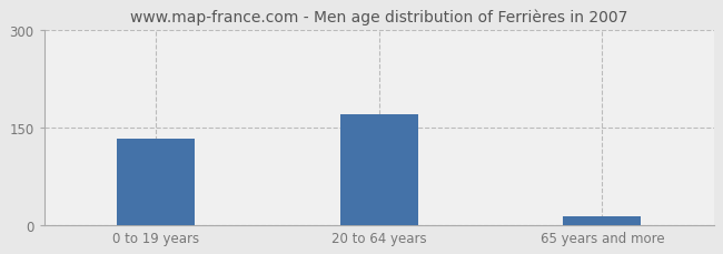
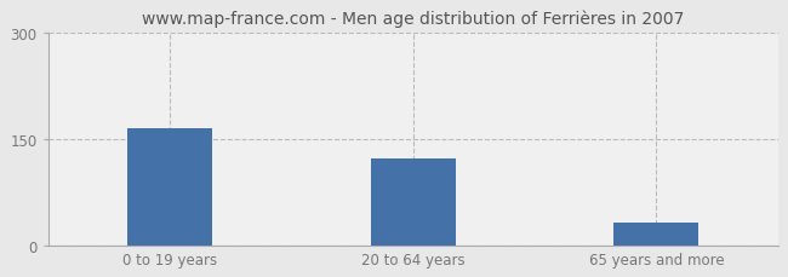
0 to 19 years: 133 -> 166
20 to 64 years: 170 -> 122
65 years and more: 14 -> 32
